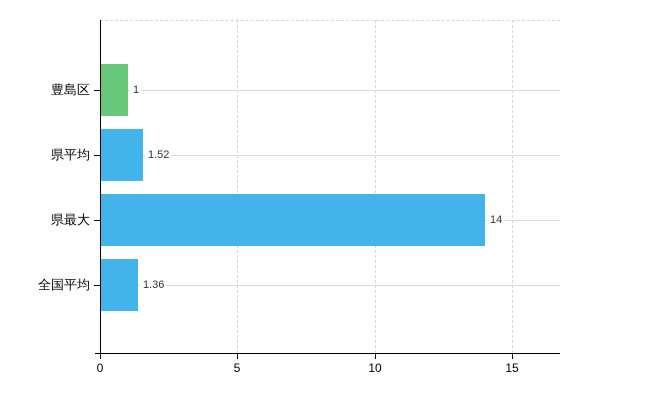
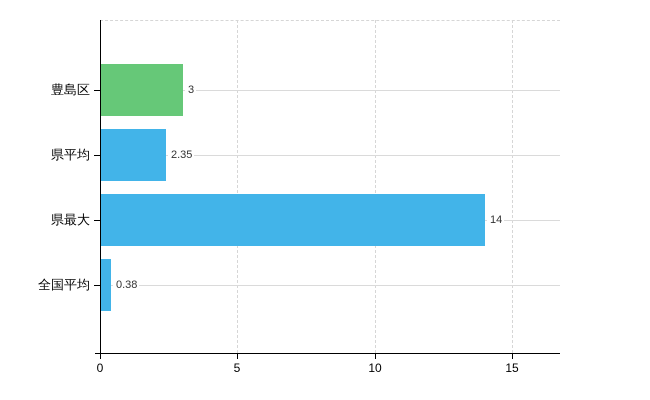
豊島区: 1 -> 3
県平均: 1.52 -> 2.35
全国平均: 1.36 -> 0.38
